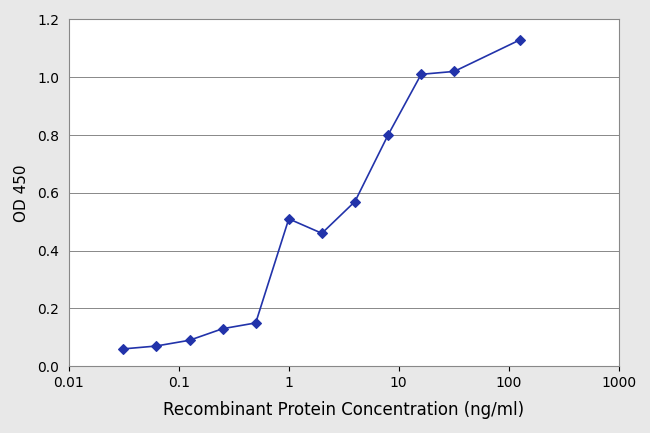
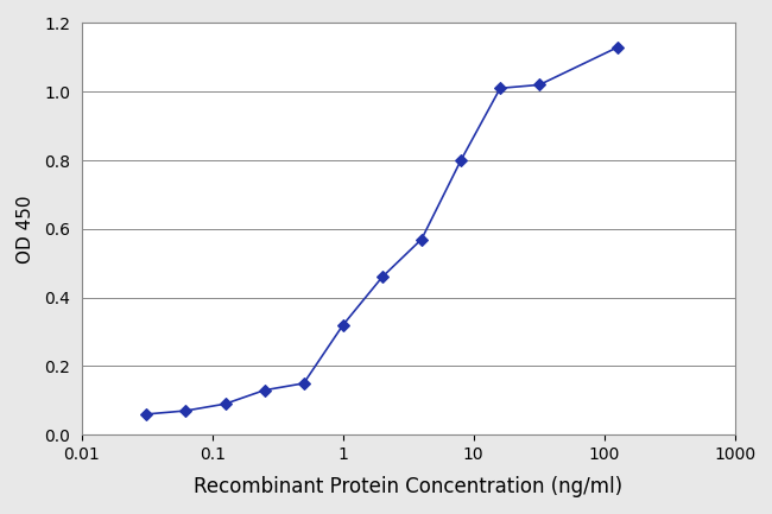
1: 0.51 -> 0.32
